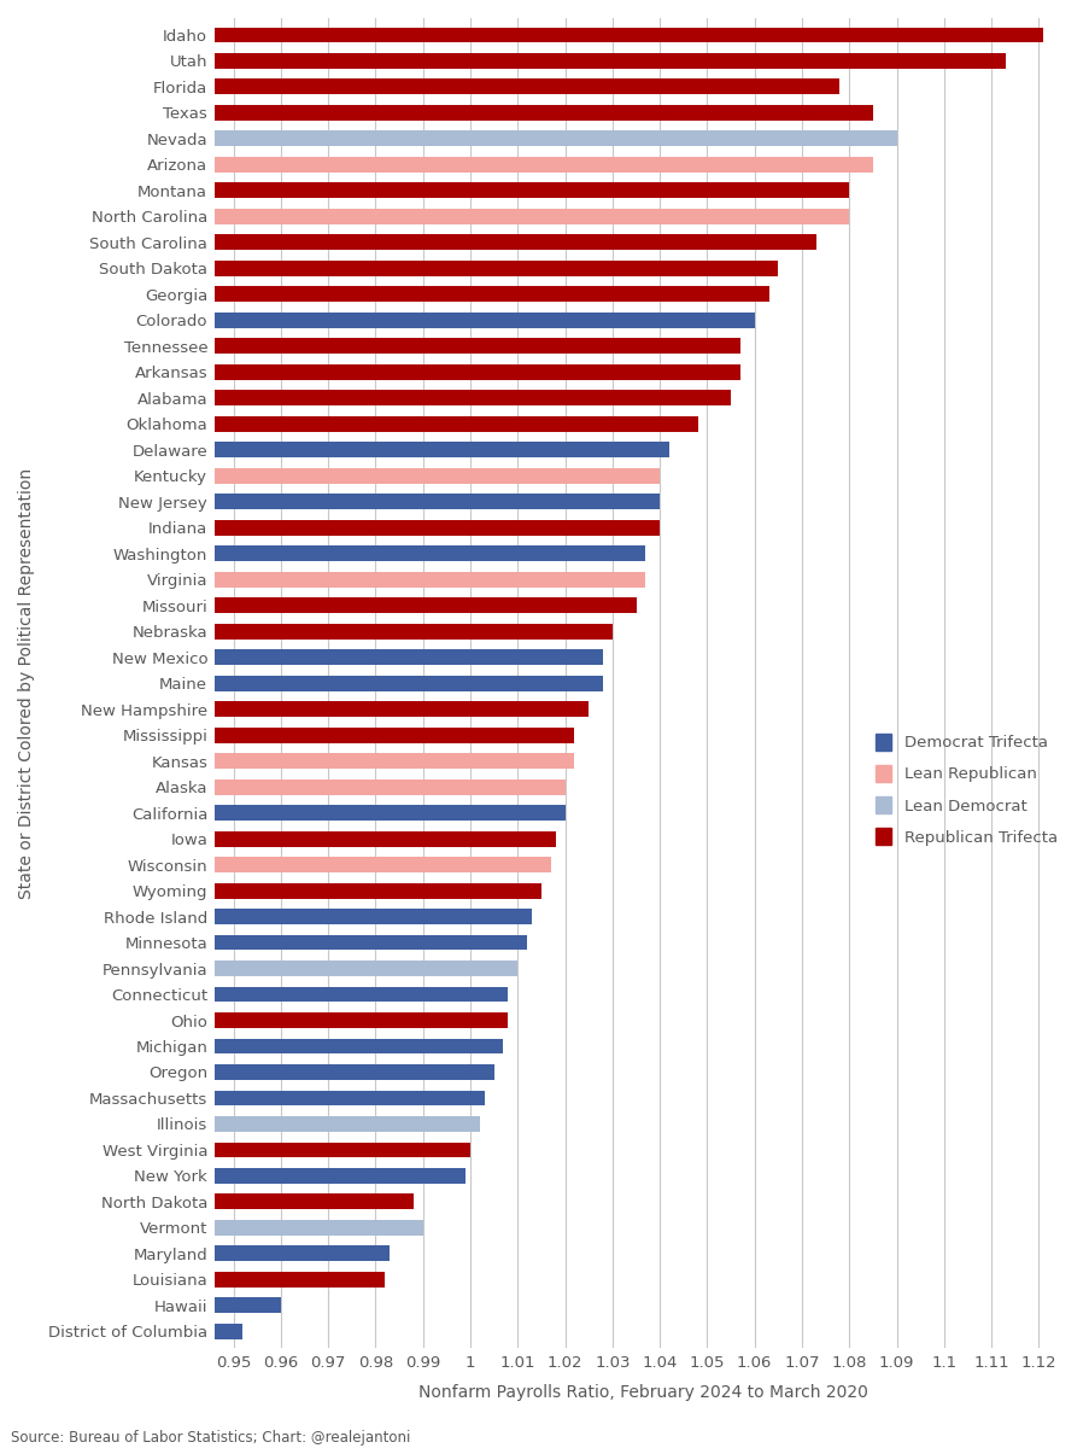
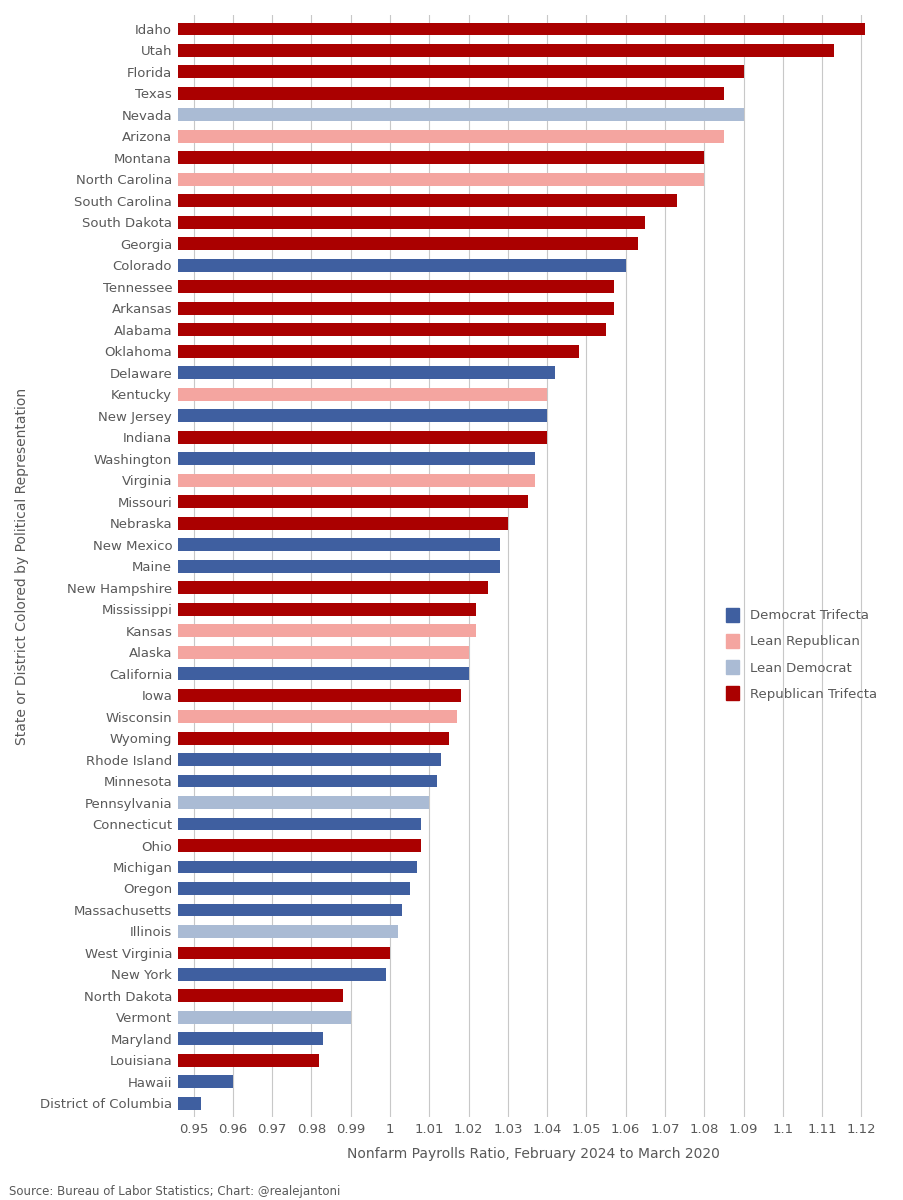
Florida: 1.078 -> 1.090
